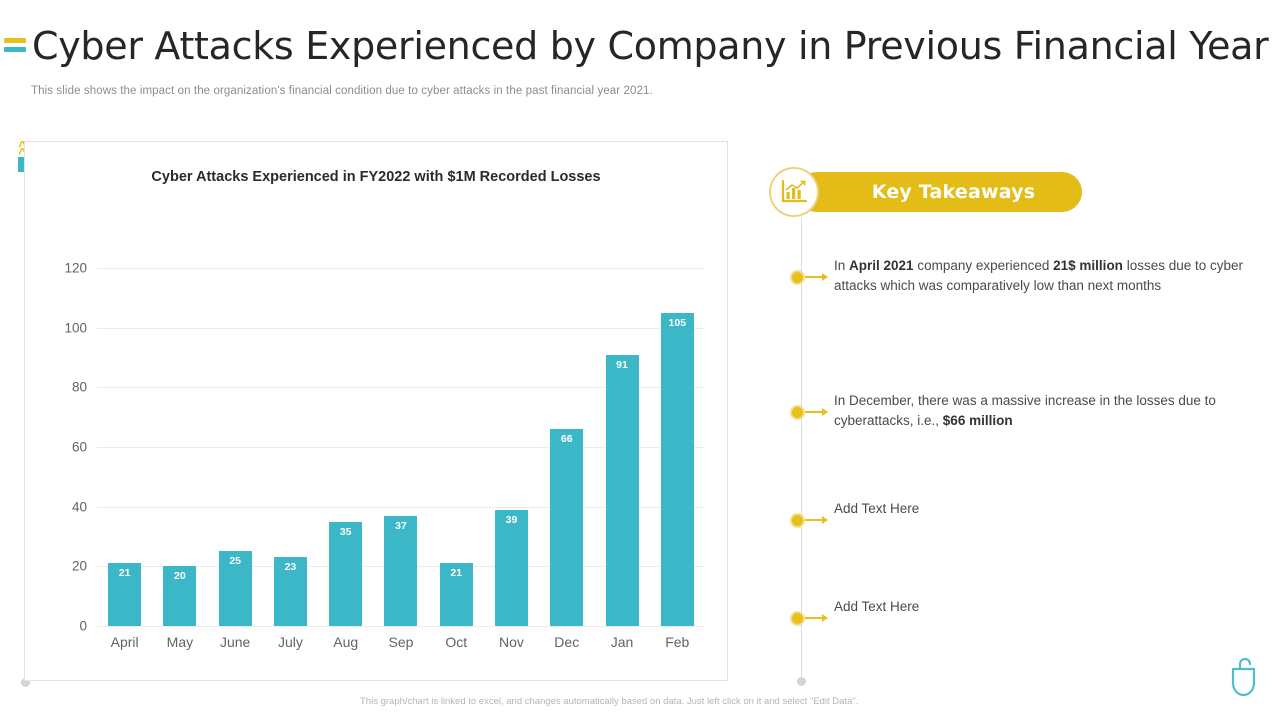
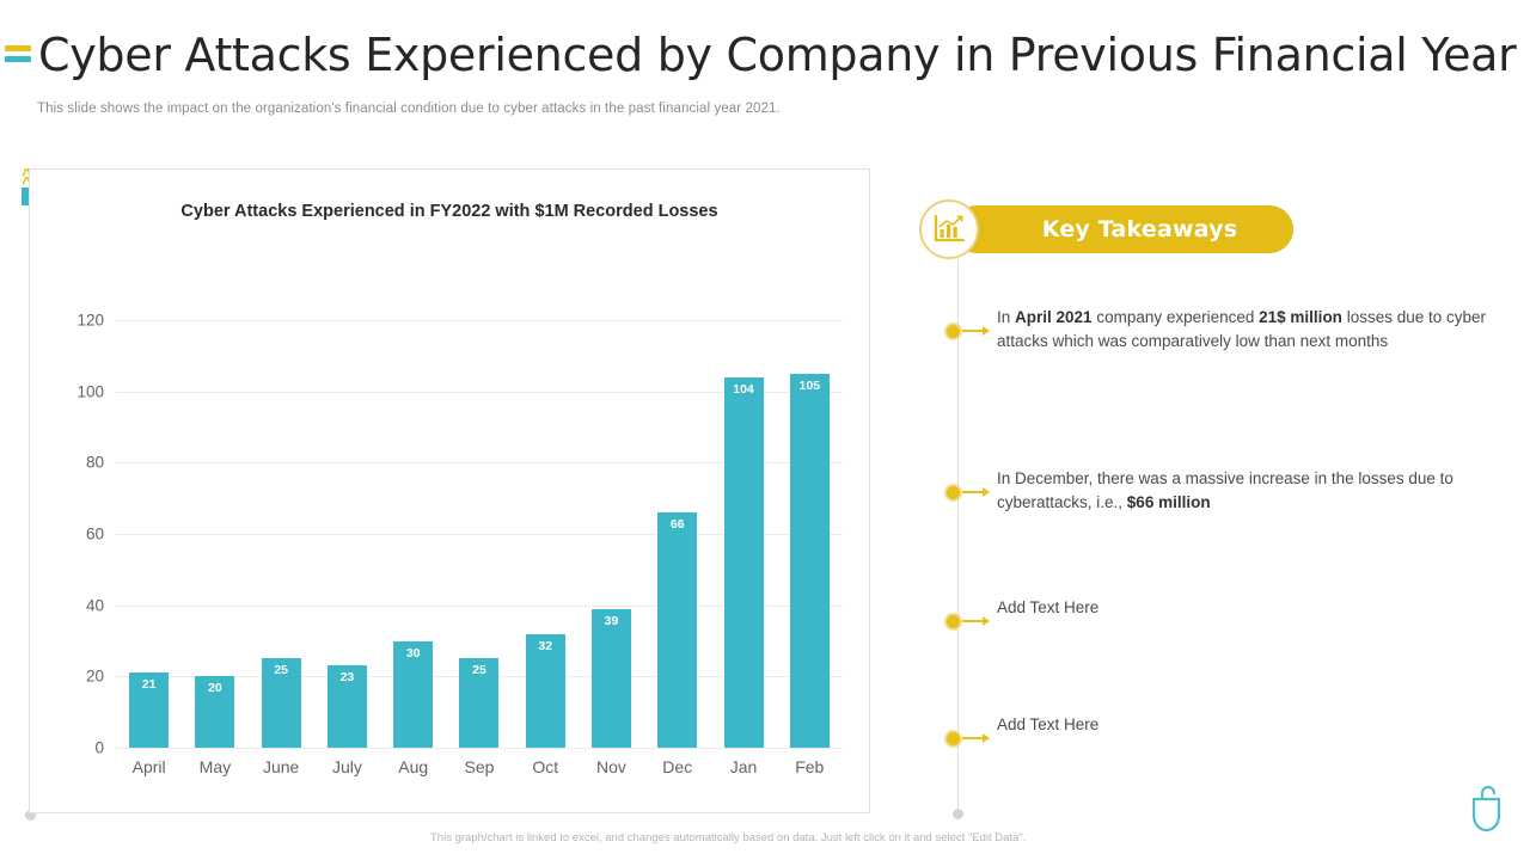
Aug: 35 -> 30
Sep: 37 -> 25
Oct: 21 -> 32
Jan: 91 -> 104
